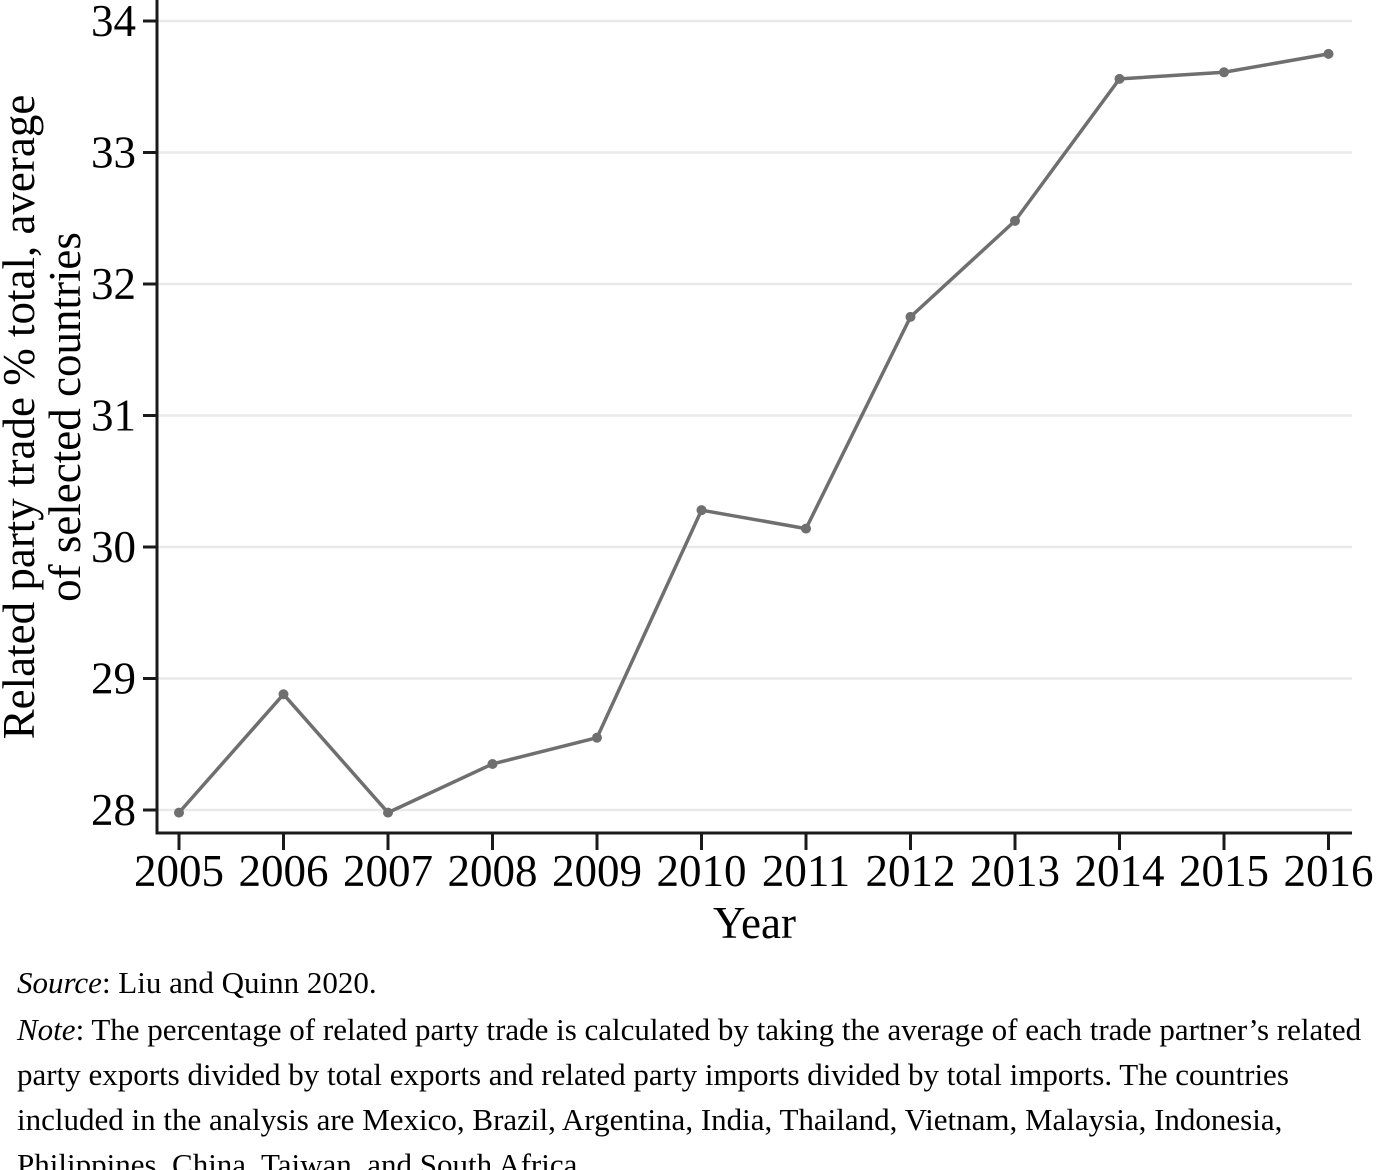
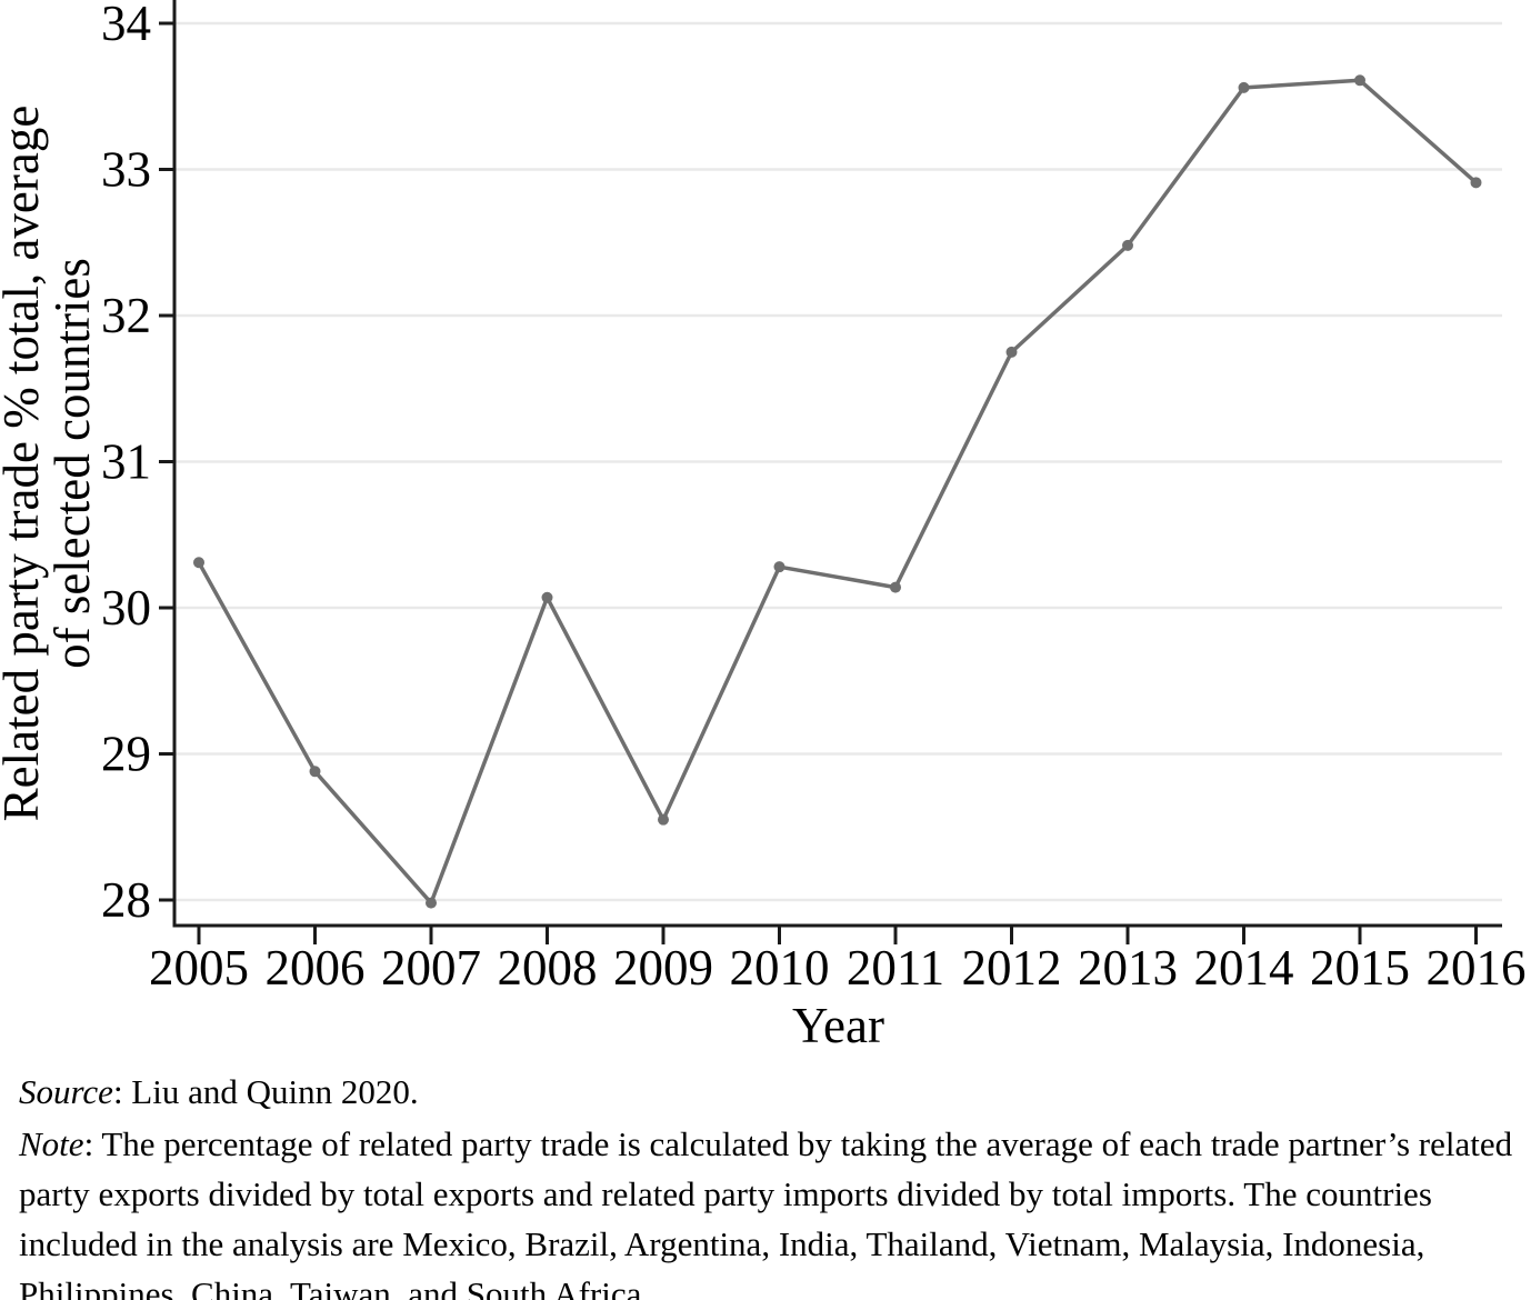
2005: 27.98 -> 30.31
2008: 28.35 -> 30.07
2016: 33.75 -> 32.91
